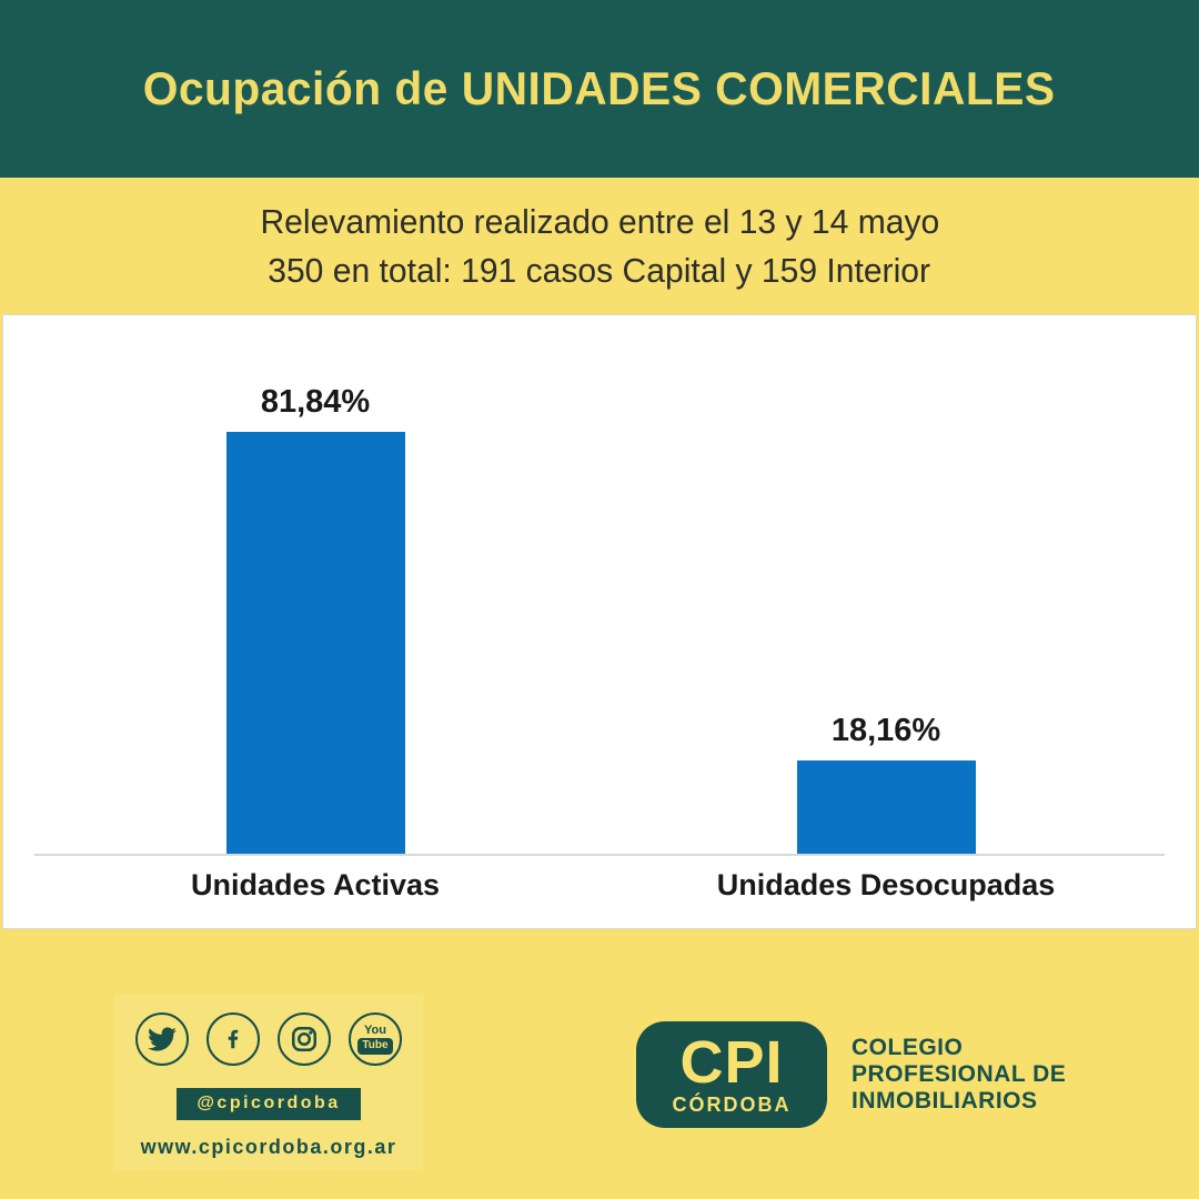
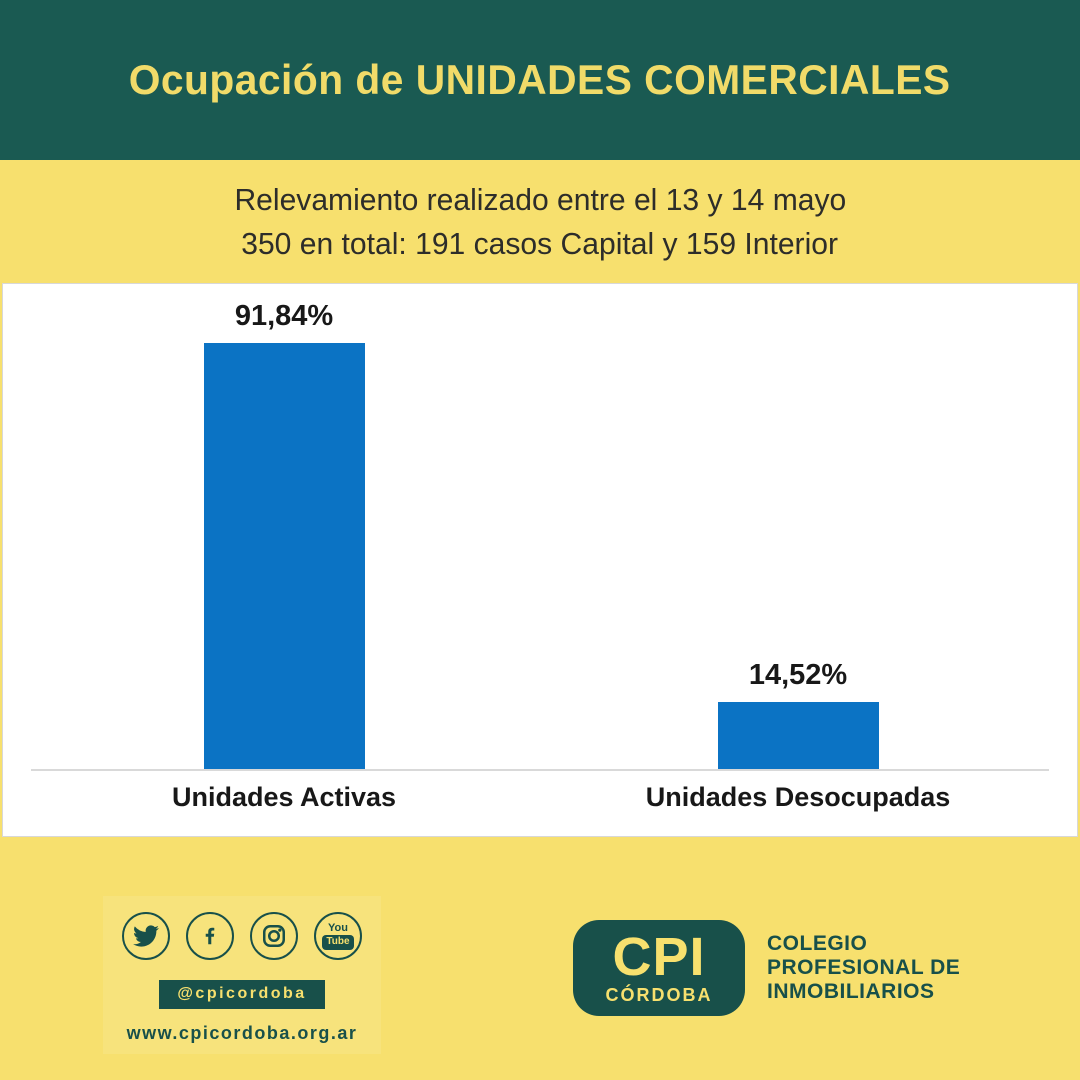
Unidades Activas: 81,84% -> 91,84%
Unidades Desocupadas: 18,16% -> 14,52%
